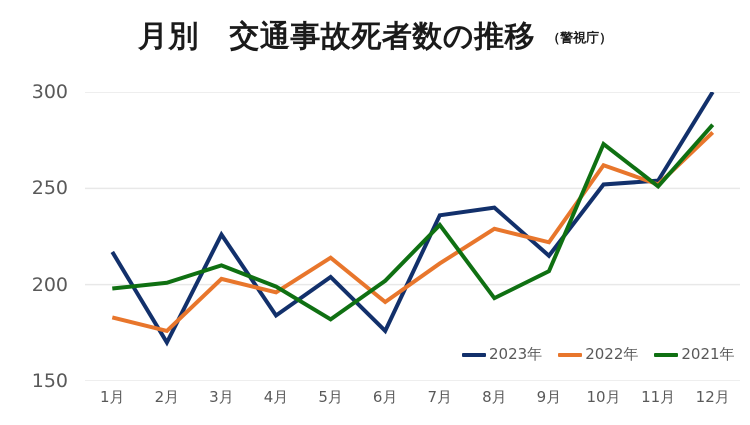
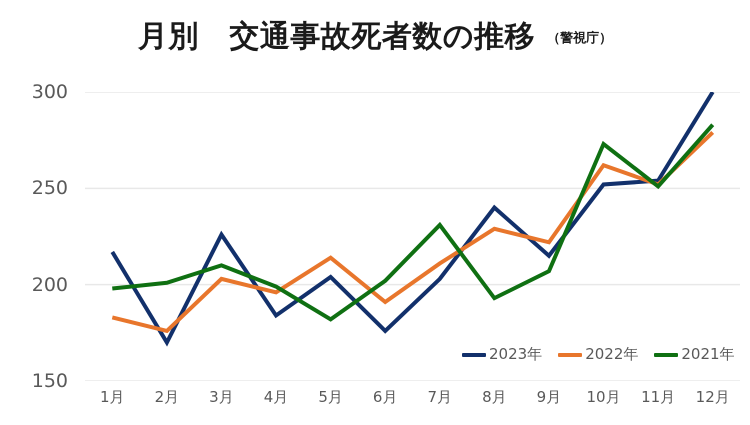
2023年/7月: 236 -> 203
